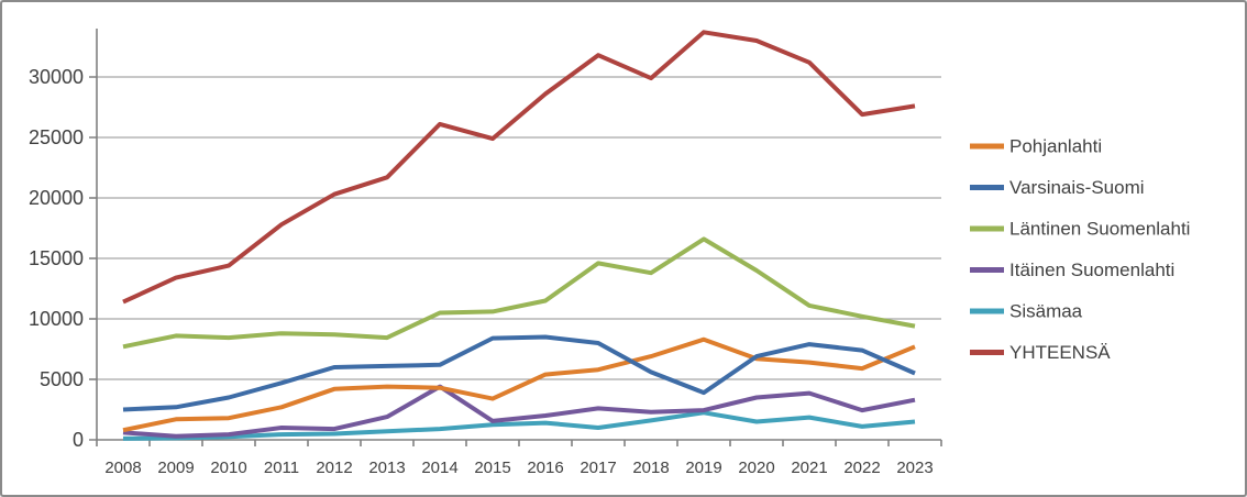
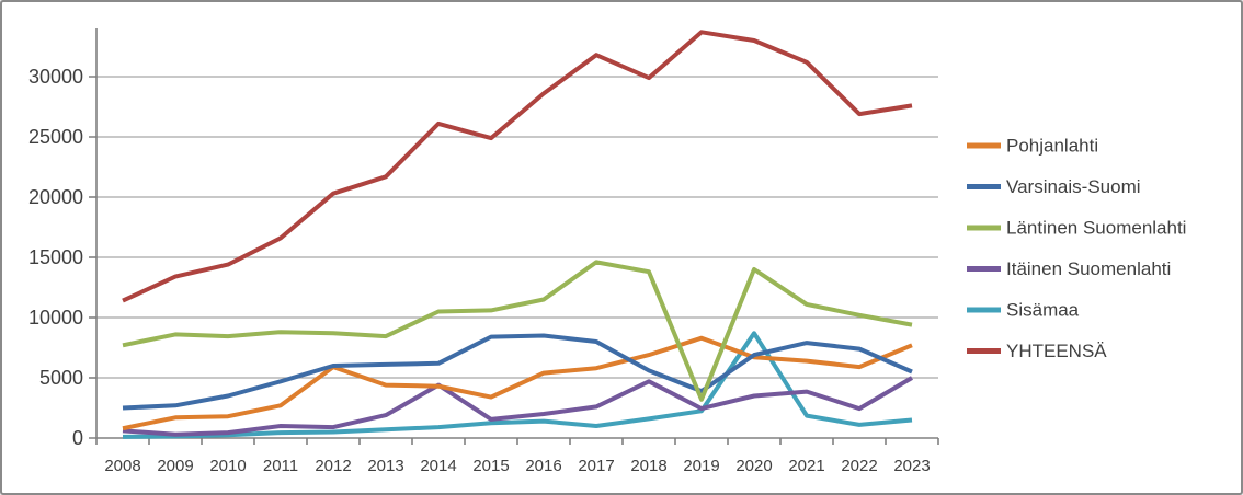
YHTEENSÄ/2011: 17800 -> 16600
Pohjanlahti/2012: 4200 -> 5900
Itäinen Suomenlahti/2018: 2300 -> 4700
Läntinen Suomenlahti/2019: 16600 -> 3200
Sisämaa/2020: 1500 -> 8700
Itäinen Suomenlahti/2023: 3300 -> 5000
